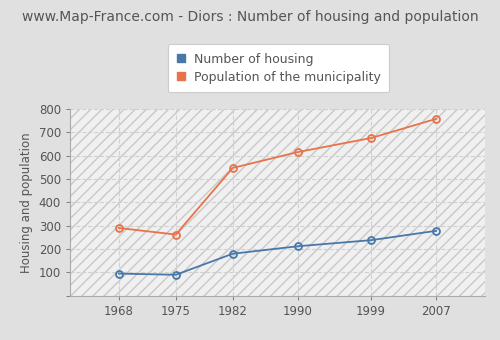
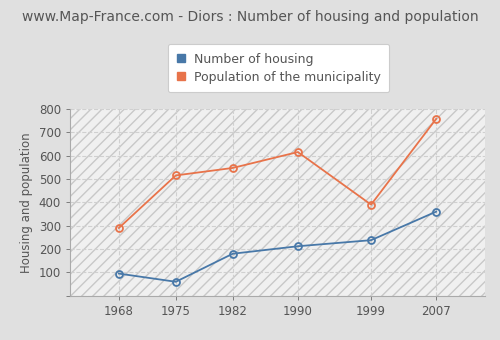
Number of housing/1975: 90 -> 60
Population of the municipality/1975: 262 -> 515
Population of the municipality/1999: 675 -> 390
Number of housing/2007: 278 -> 360
